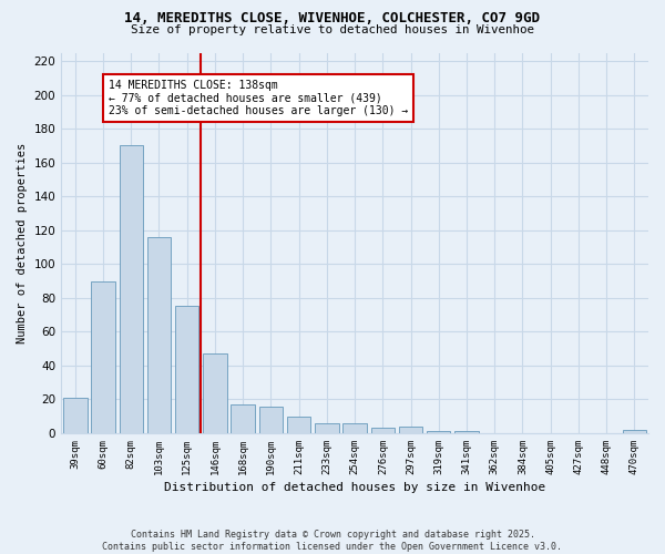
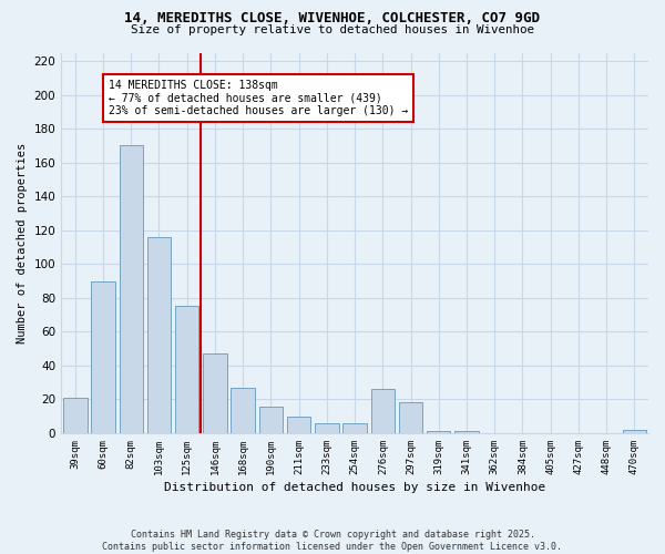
168sqm: 17 -> 27
276sqm: 3 -> 26
297sqm: 4 -> 18
